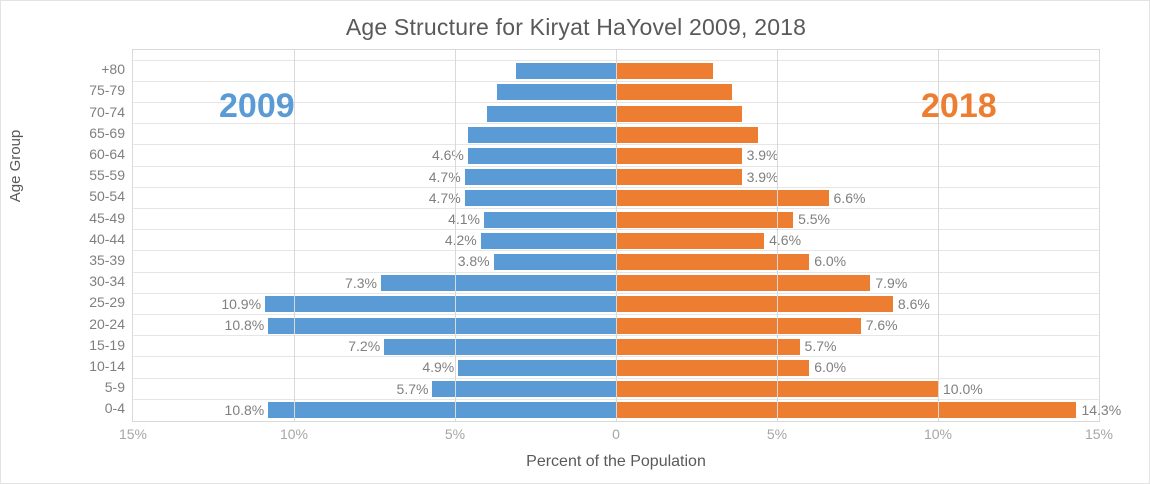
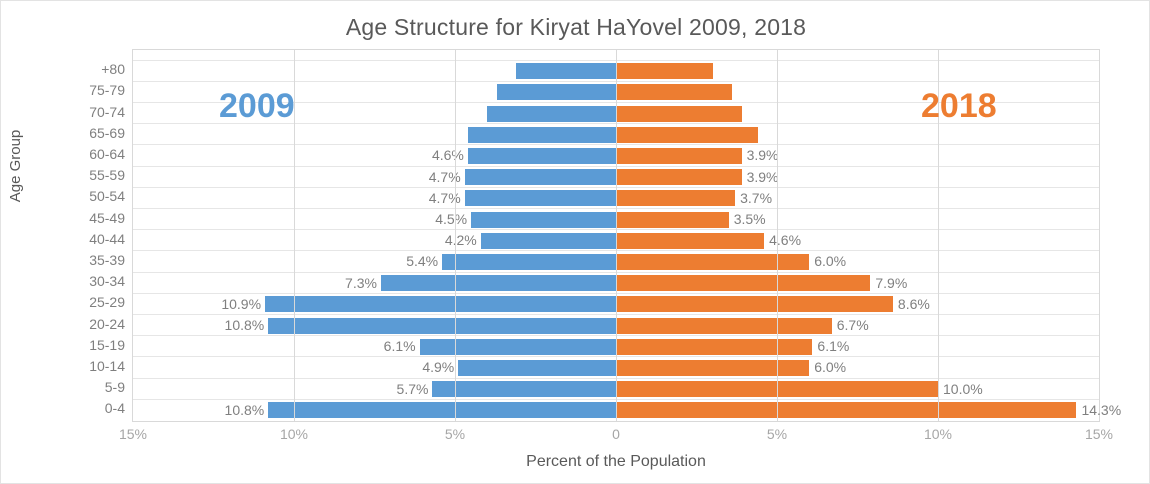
2018/50-54: 6.6% -> 3.7%
2009/45-49: 4.1% -> 4.5%
2018/45-49: 5.5% -> 3.5%
2009/35-39: 3.8% -> 5.4%
2018/20-24: 7.6% -> 6.7%
2009/15-19: 7.2% -> 6.1%
2018/15-19: 5.7% -> 6.1%
